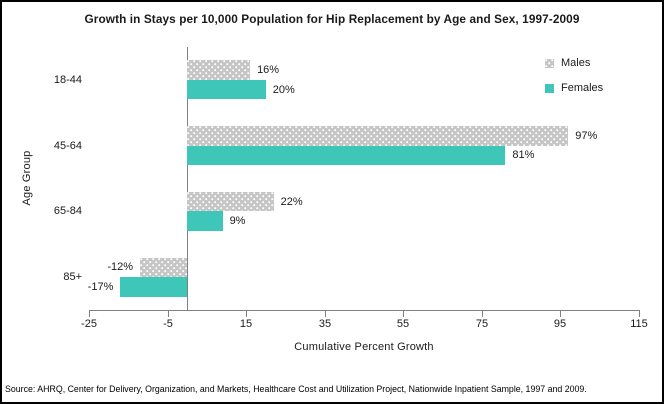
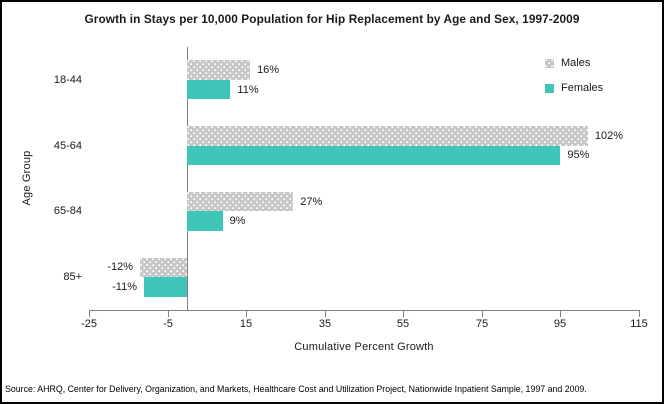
Females/18-44: 20% -> 11%
Males/45-64: 97% -> 102%
Females/45-64: 81% -> 95%
Males/65-84: 22% -> 27%
Females/85+: -17% -> -11%
